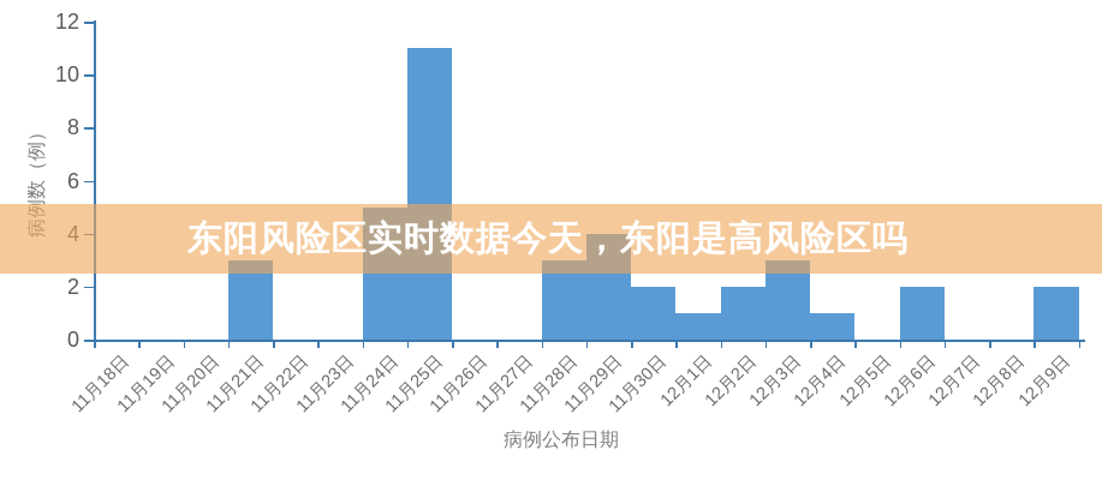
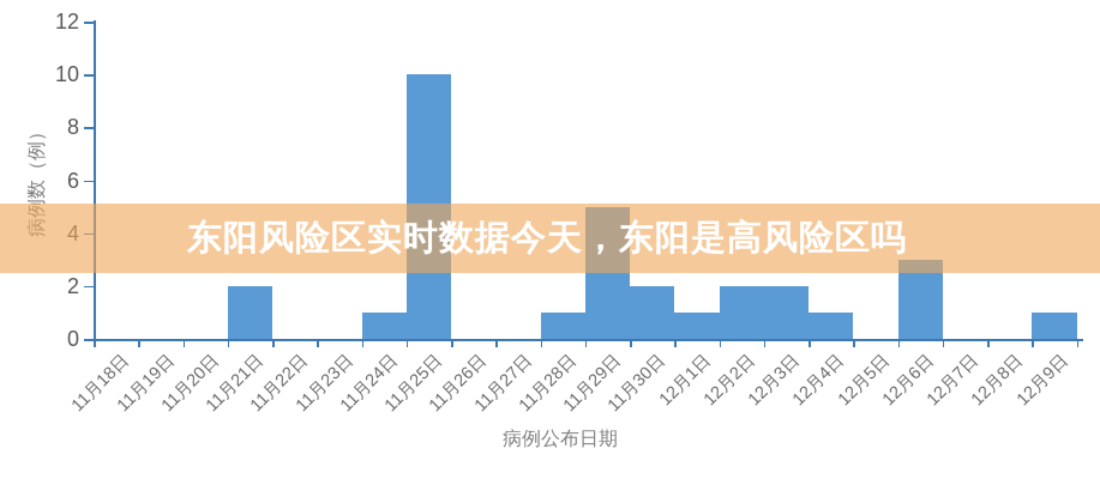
11月21日: 3 -> 2
11月24日: 5 -> 1
11月25日: 11 -> 10
11月28日: 3 -> 1
11月29日: 4 -> 5
12月3日: 3 -> 2
12月6日: 2 -> 3
12月9日: 2 -> 1
